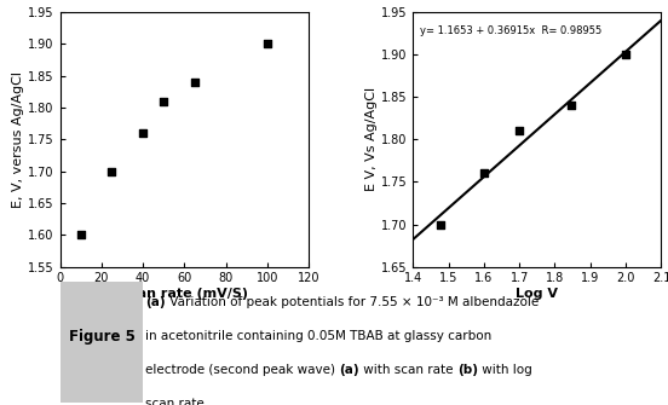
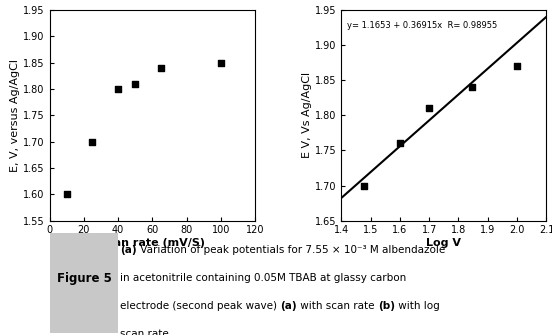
40: 1.76 -> 1.80
100: 1.90 -> 1.85
2.0: 1.90 -> 1.87
